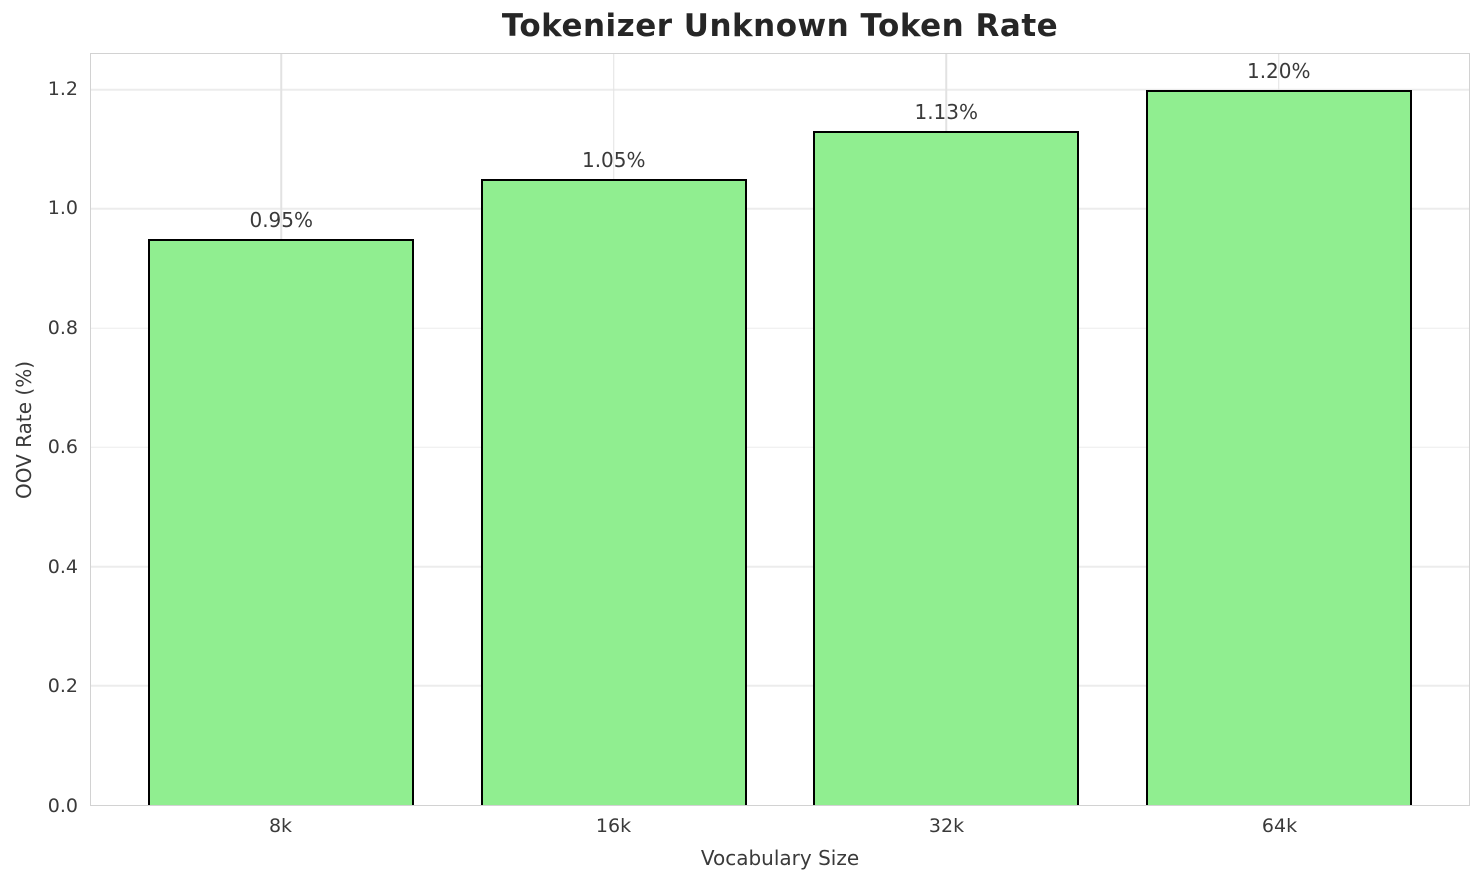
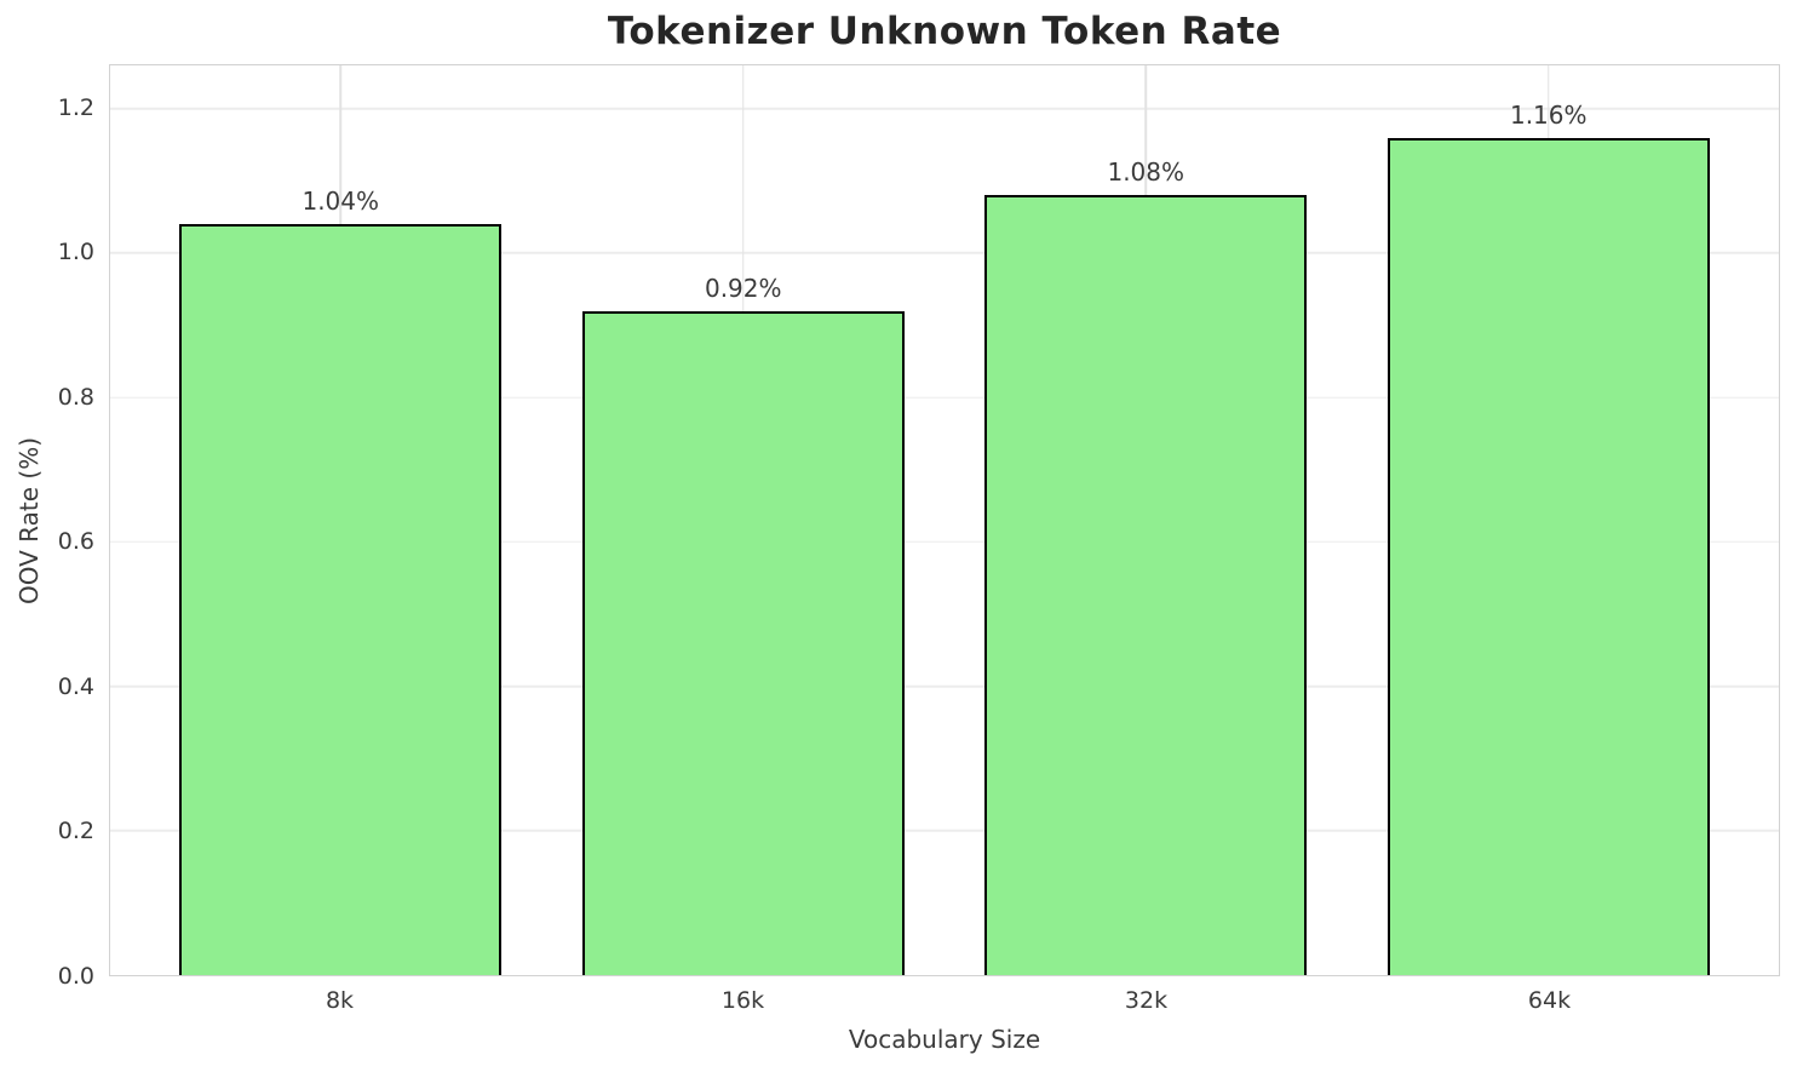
8k: 0.95% -> 1.04%
16k: 1.05% -> 0.92%
32k: 1.13% -> 1.08%
64k: 1.20% -> 1.16%
